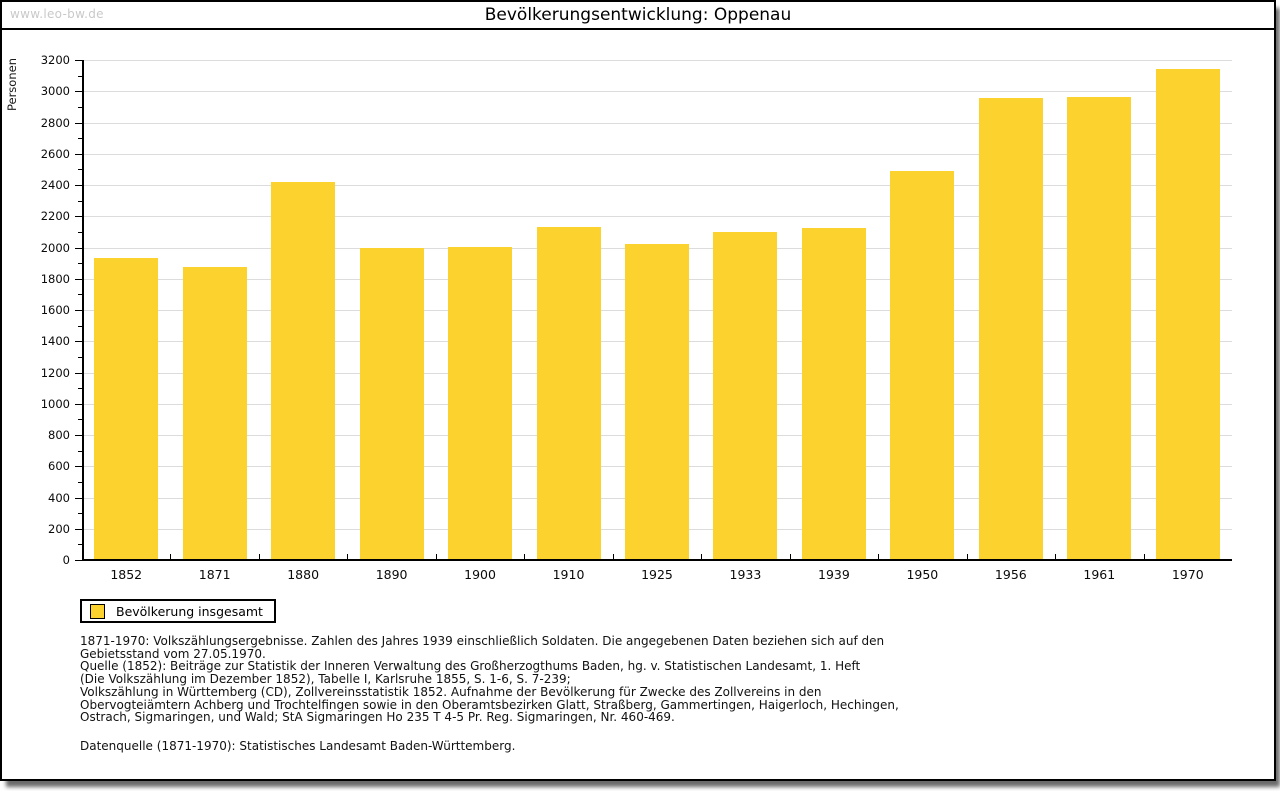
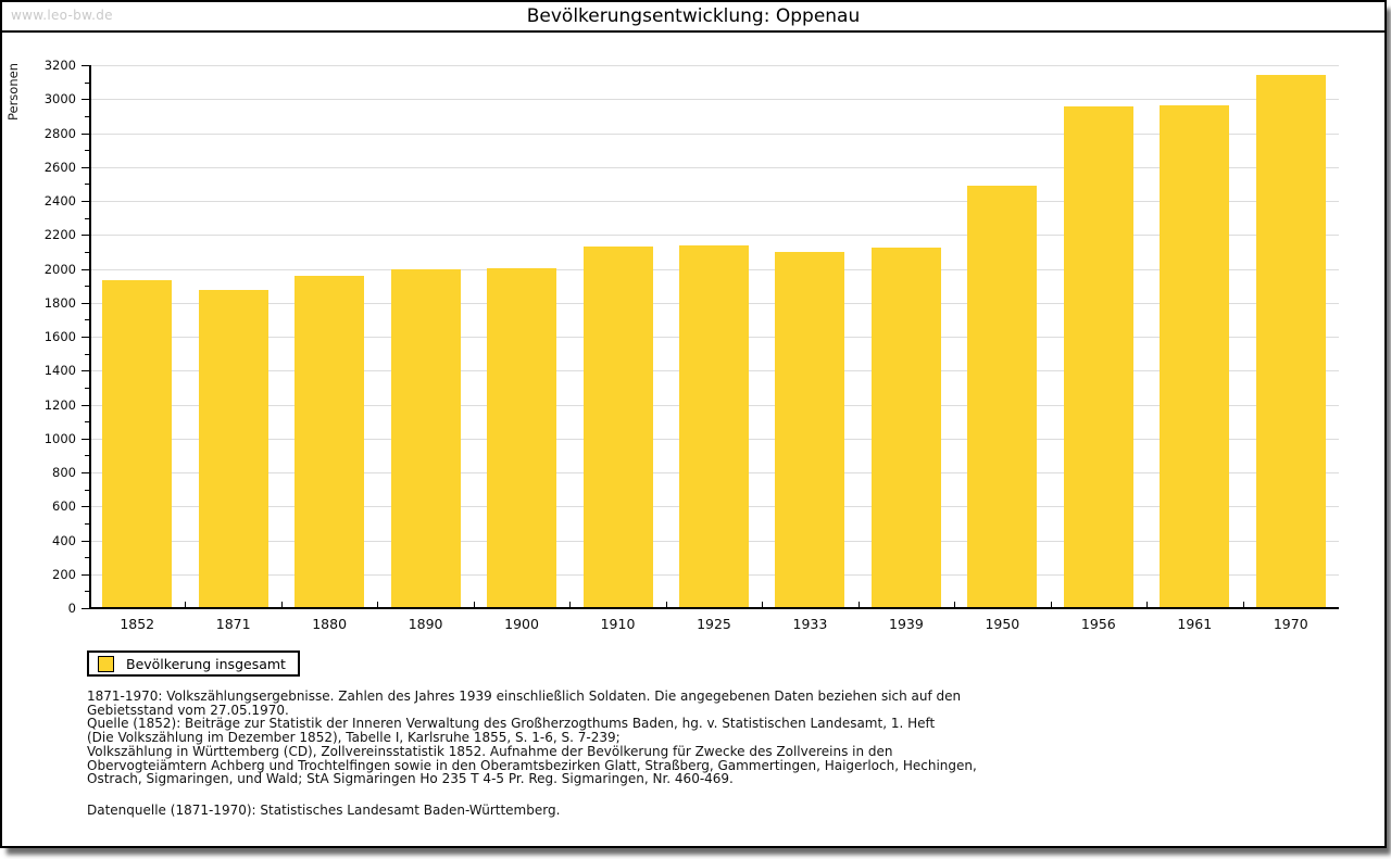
1880: 2420 -> 1960
1925: 2020 -> 2140
